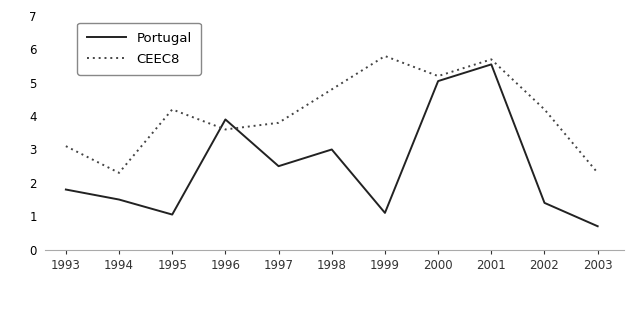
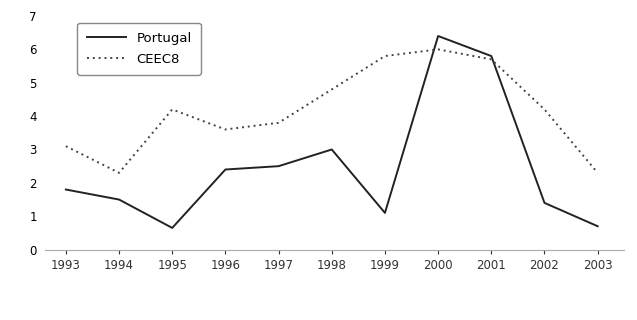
Portugal/1995: 1.05 -> 0.65
Portugal/1996: 3.90 -> 2.40
Portugal/2000: 5.05 -> 6.40
CEEC8/2000: 5.2 -> 6.0
Portugal/2001: 5.55 -> 5.80
